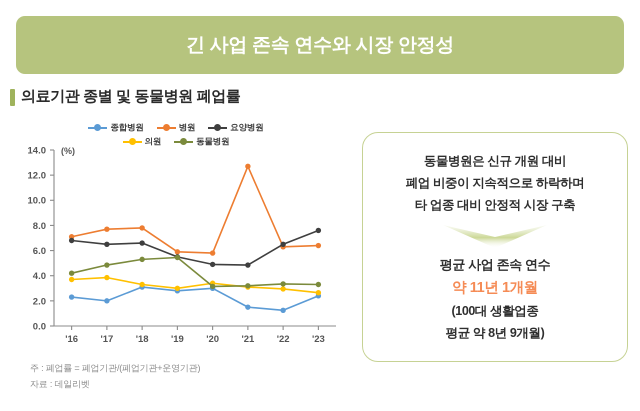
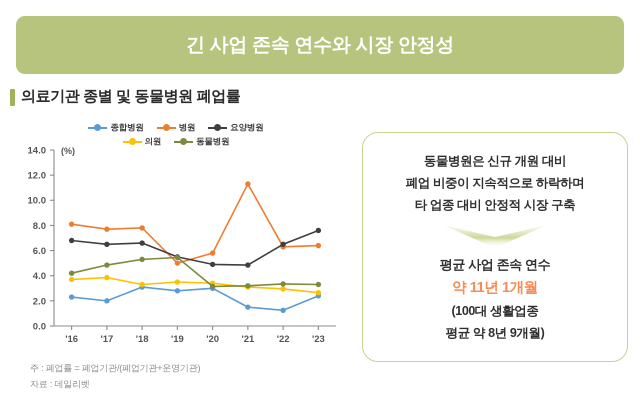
병원/'16: 7.1 -> 8.1
병원/'19: 5.9 -> 5.0
의원/'19: 3.0 -> 3.5
병원/'21: 12.7 -> 11.3
